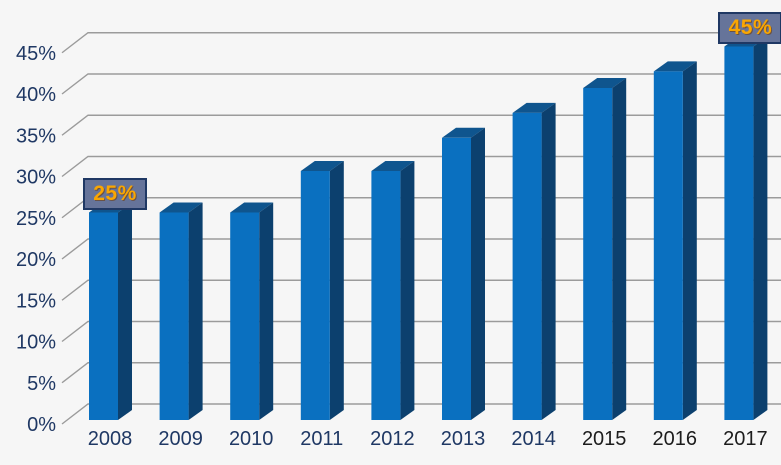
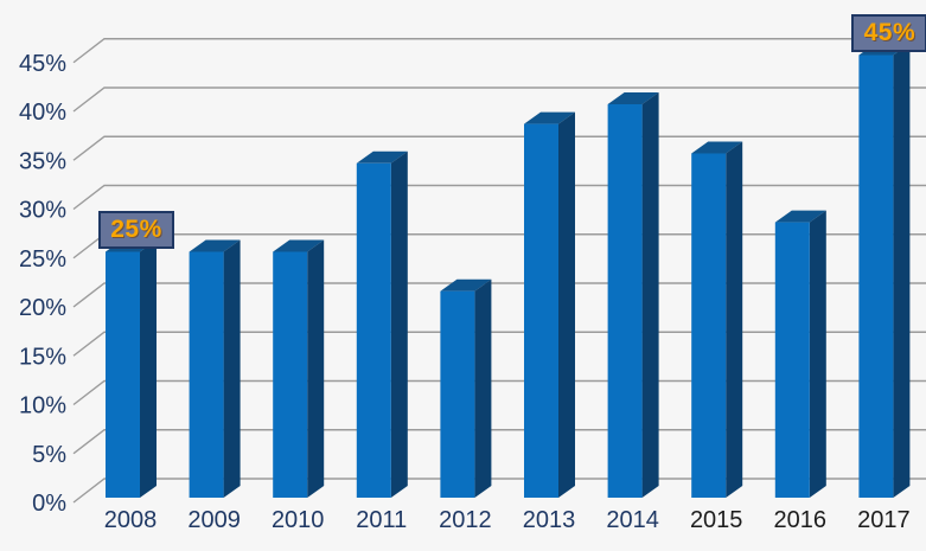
2011: 30% -> 34%
2012: 30% -> 21%
2013: 34% -> 38%
2014: 37% -> 40%
2015: 40% -> 35%
2016: 42% -> 28%
